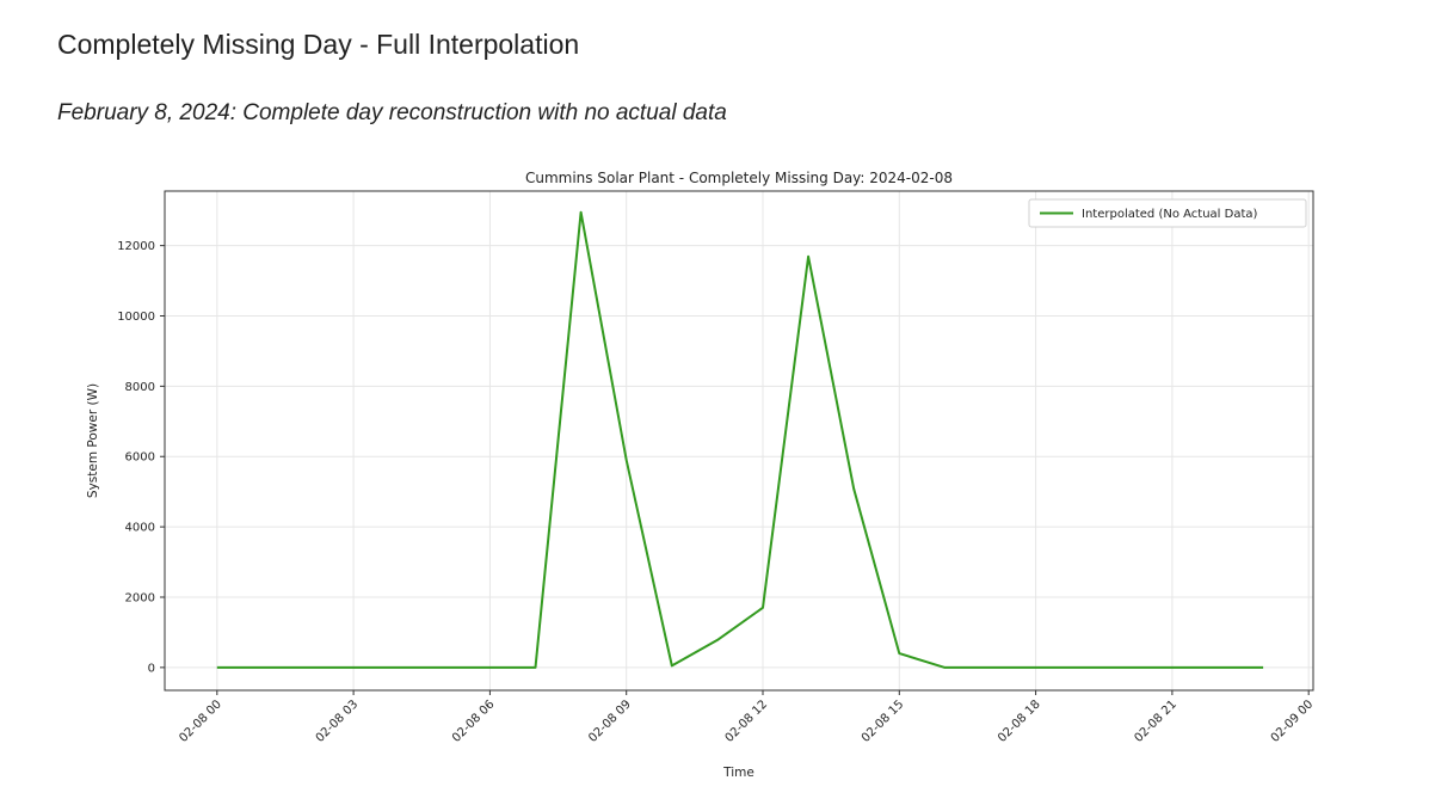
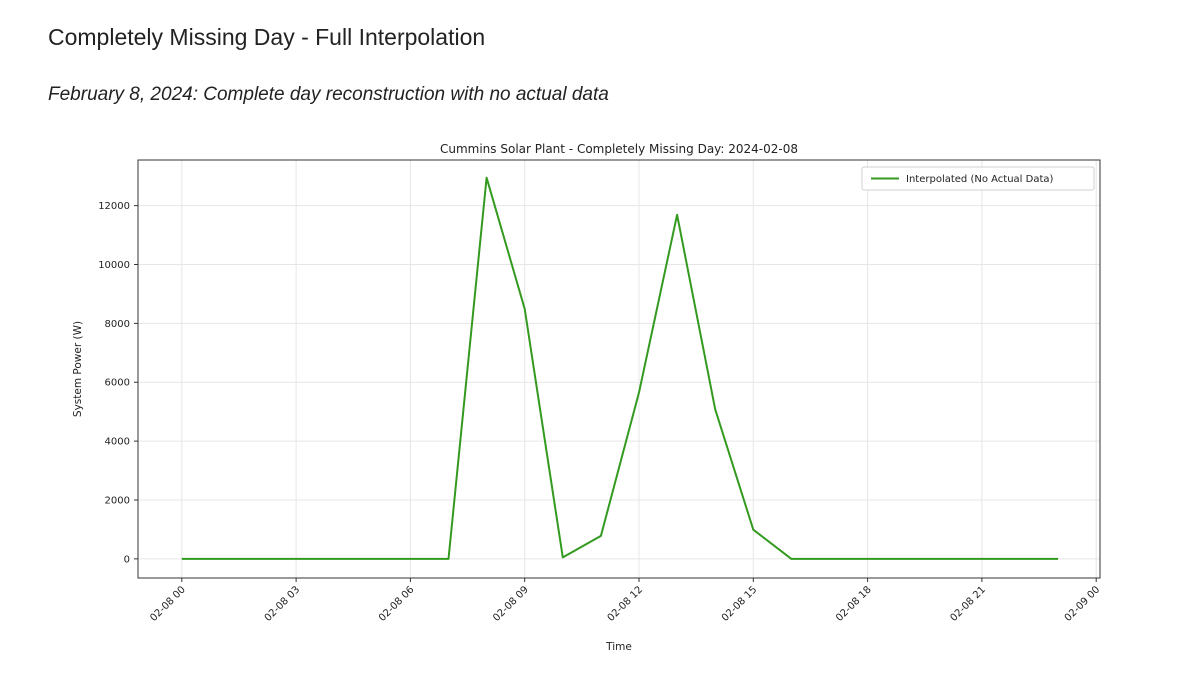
02-08 09: 5900 -> 8500
02-08 12: 1700 -> 5600
02-08 15: 400 -> 1000
